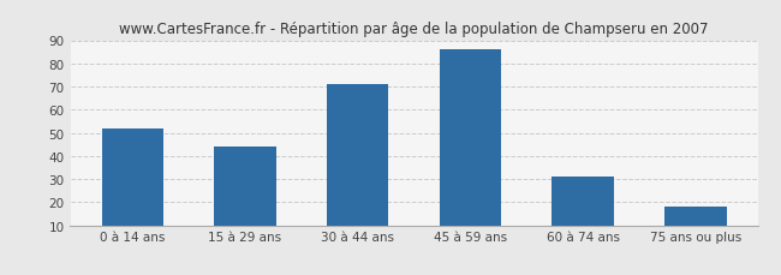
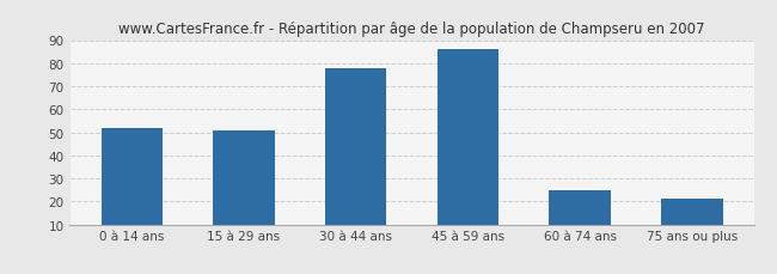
15 à 29 ans: 44 -> 51
30 à 44 ans: 71 -> 78
60 à 74 ans: 31 -> 25
75 ans ou plus: 18 -> 21
